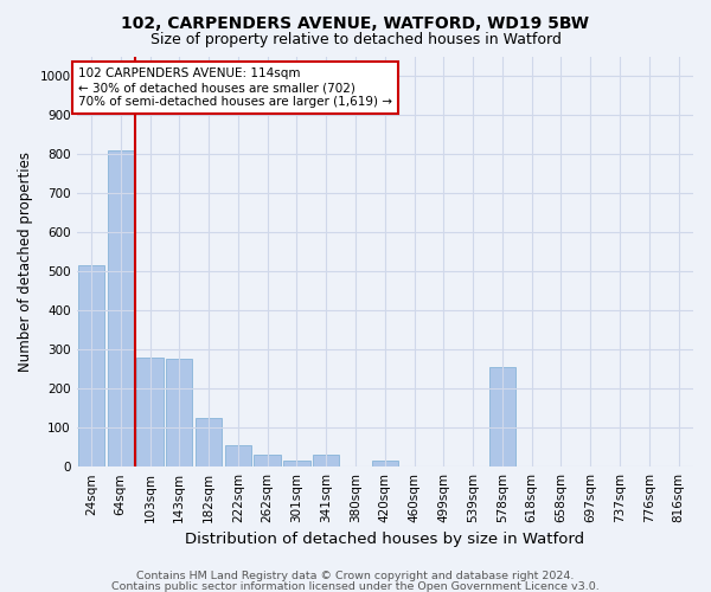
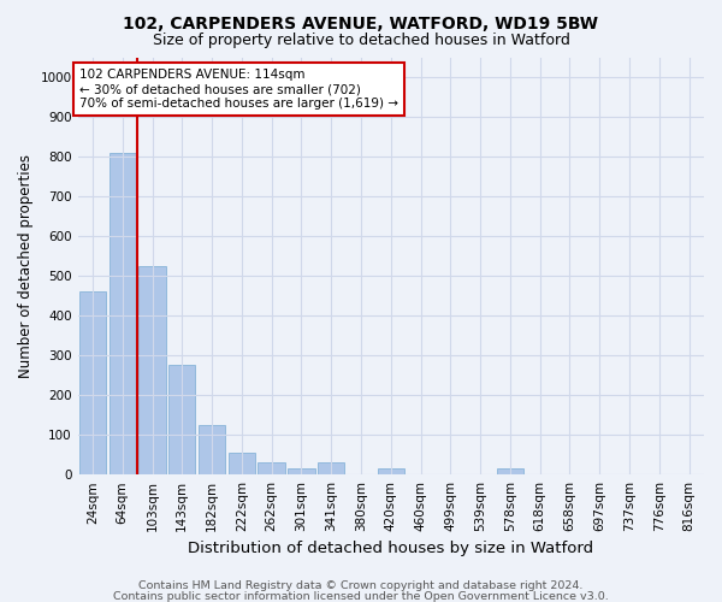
24sqm: 515 -> 460
103sqm: 280 -> 525
578sqm: 255 -> 15
